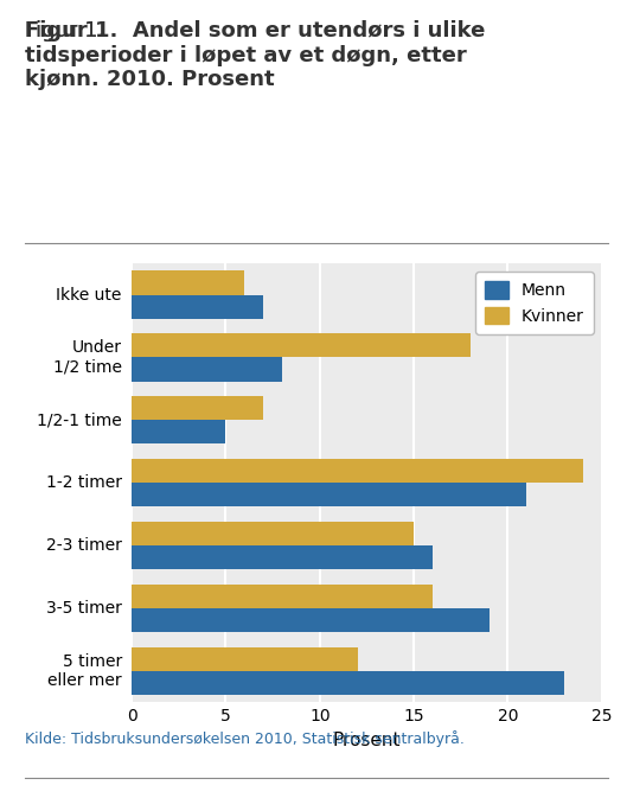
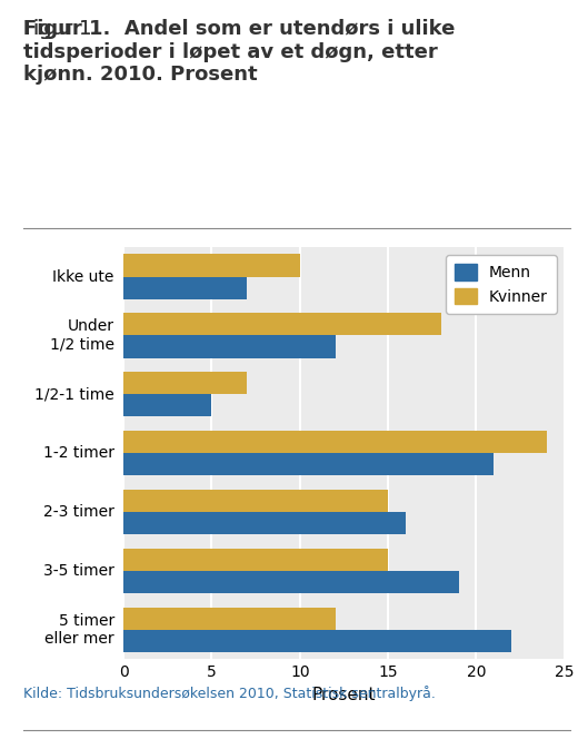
Kvinner/Ikke ute: 6 -> 10
Menn/Under 1/2 time: 8 -> 12
Kvinner/3-5 timer: 16 -> 15
Menn/5 timer eller mer: 23 -> 22
